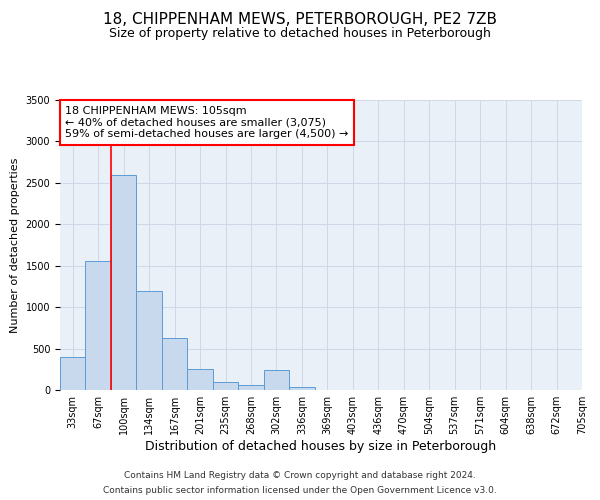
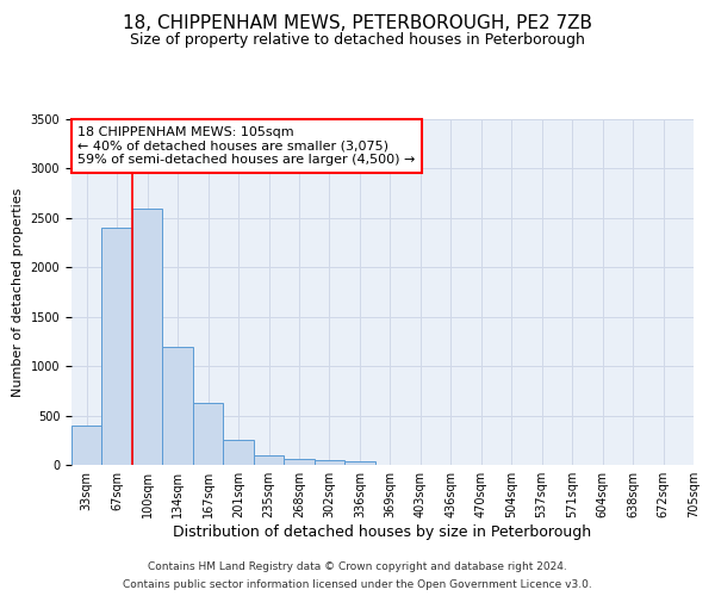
67sqm: 1560 -> 2400
302sqm: 240 -> 50
